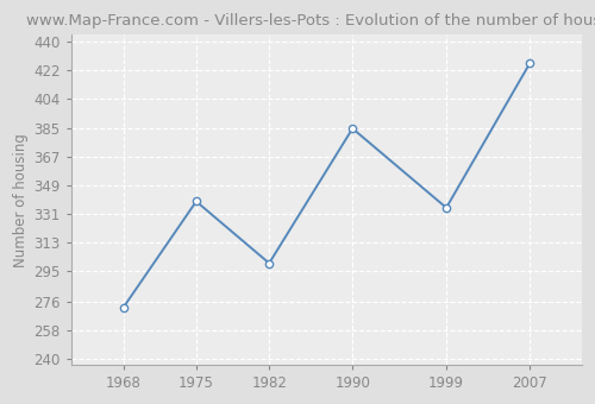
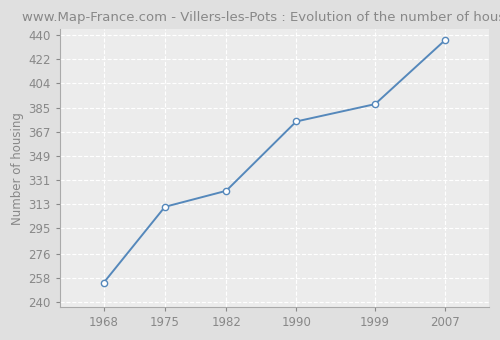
1968: 272 -> 254
1975: 339 -> 311
1982: 300 -> 323
1990: 385 -> 375
1999: 335 -> 388
2007: 426 -> 436
